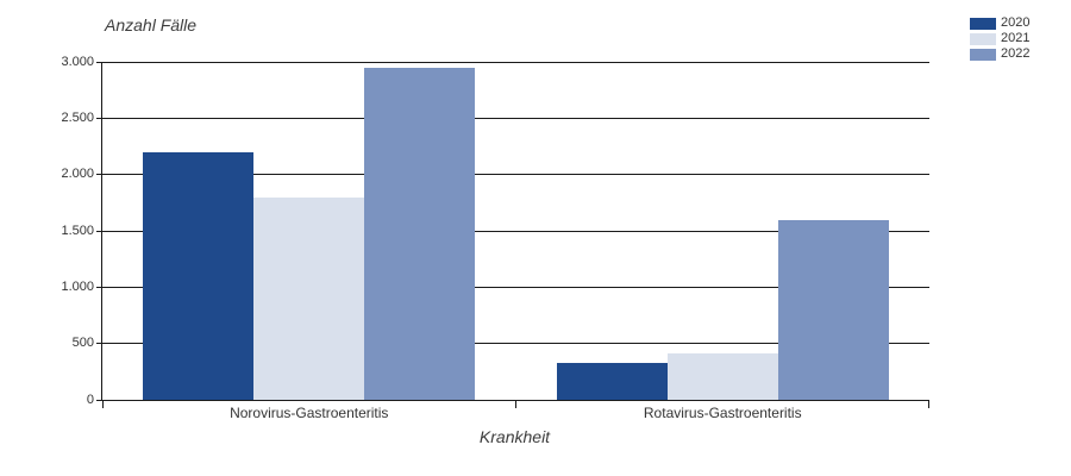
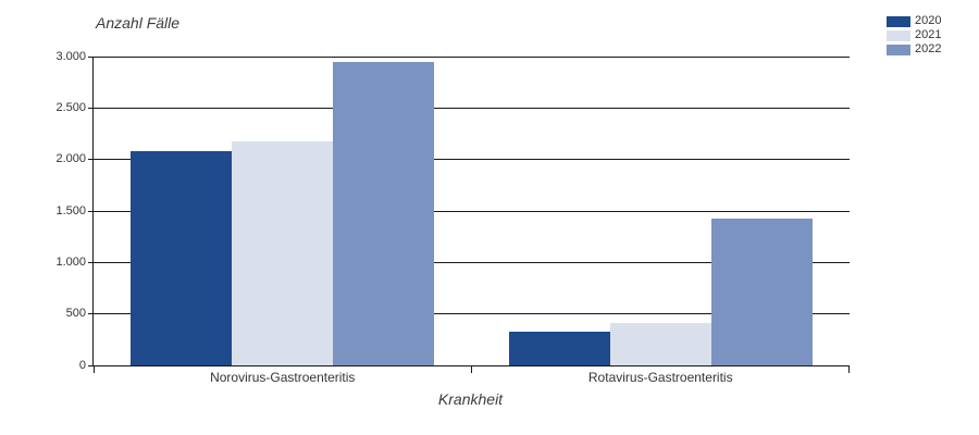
2020/Norovirus-Gastroenteritis: 2200 -> 2100
2021/Norovirus-Gastroenteritis: 1800 -> 2200
2022/Rotavirus-Gastroenteritis: 1600 -> 1400
